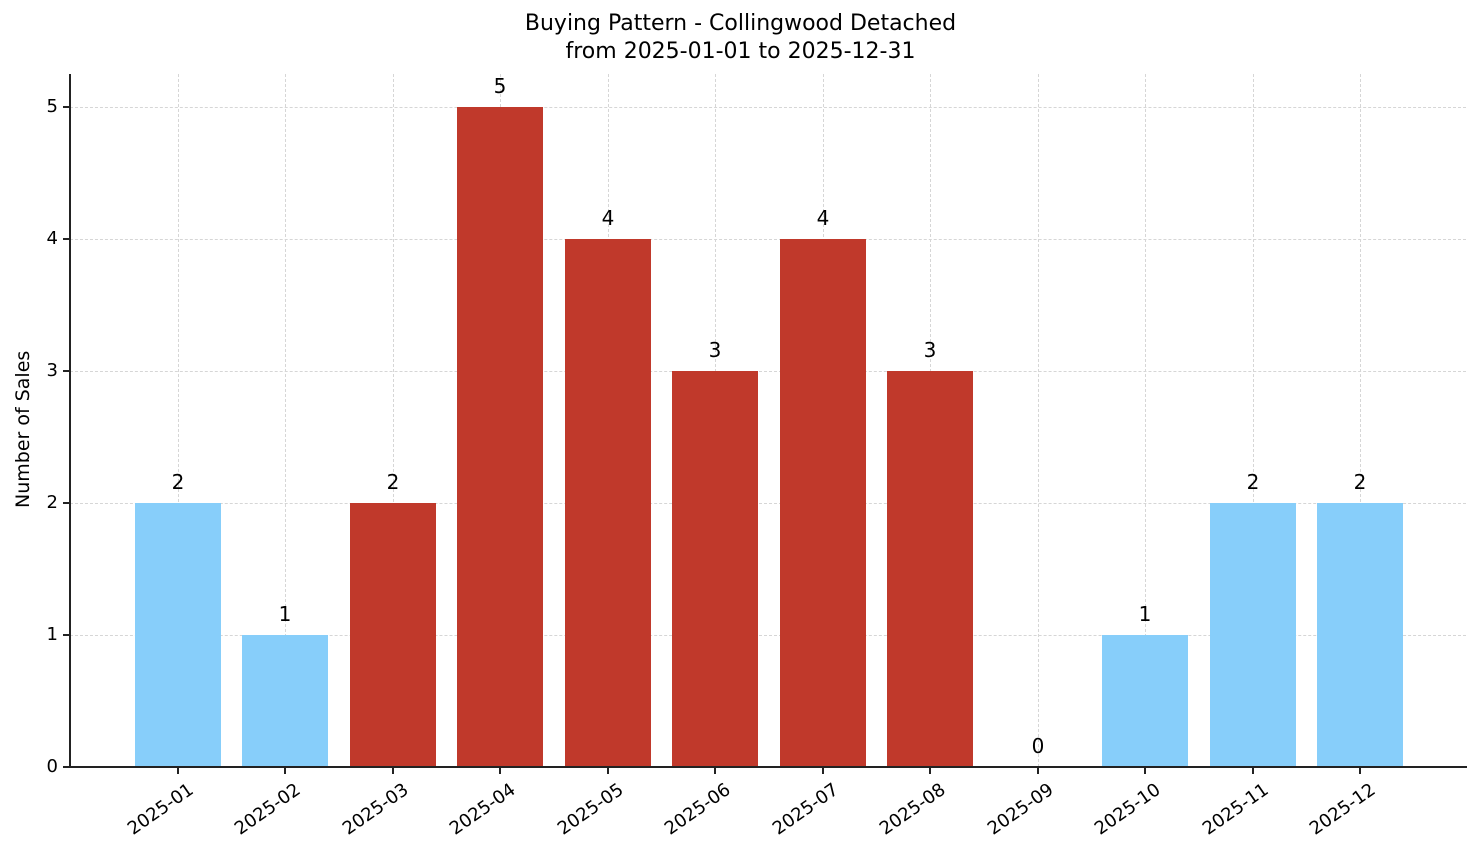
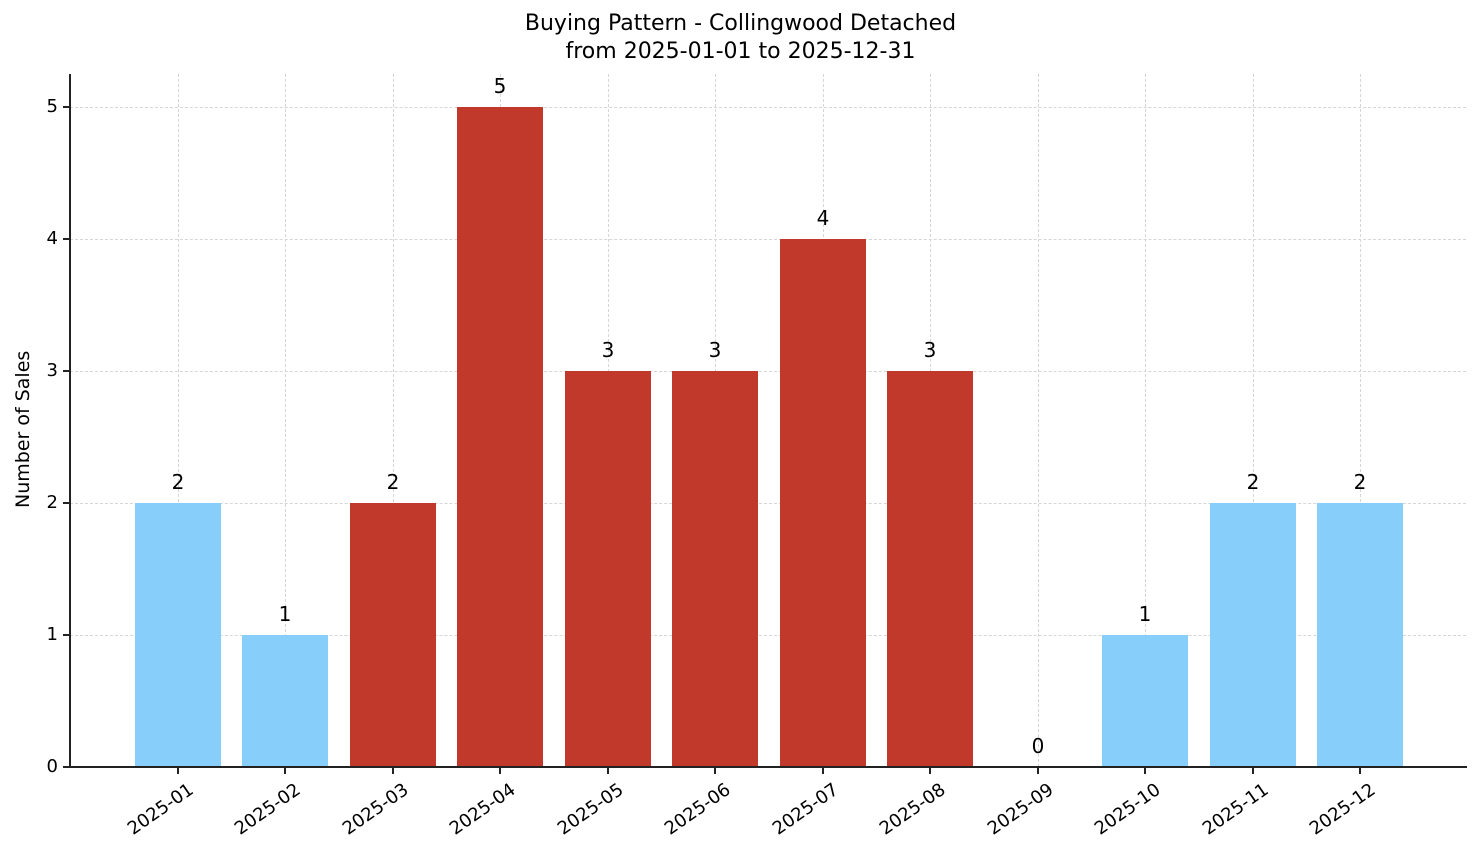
2025-05: 4 -> 3
